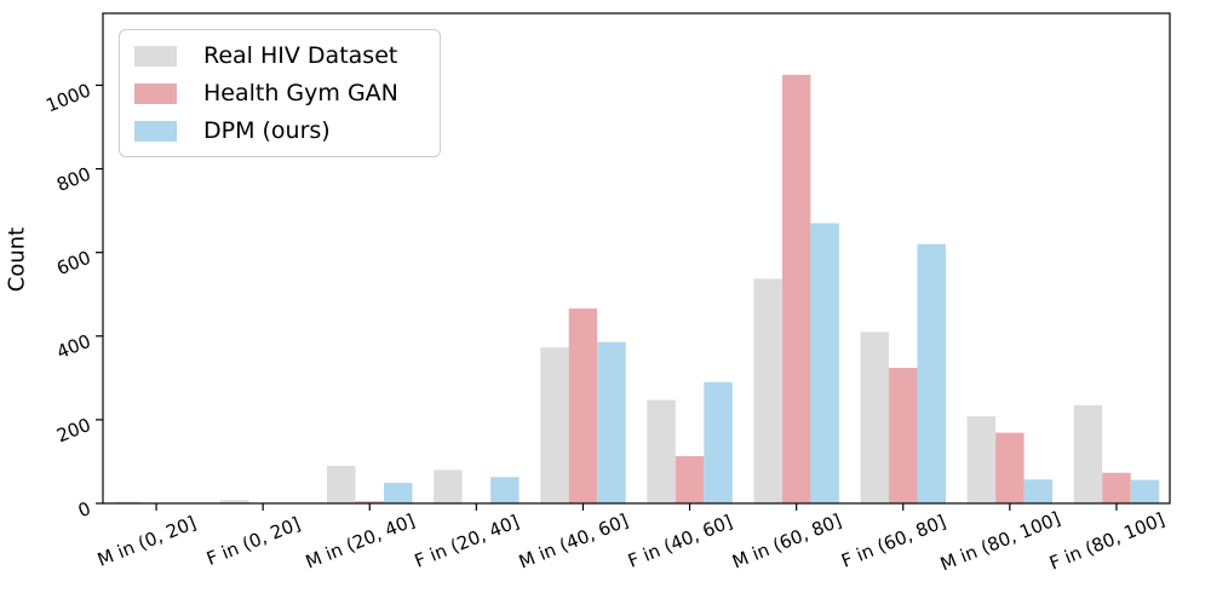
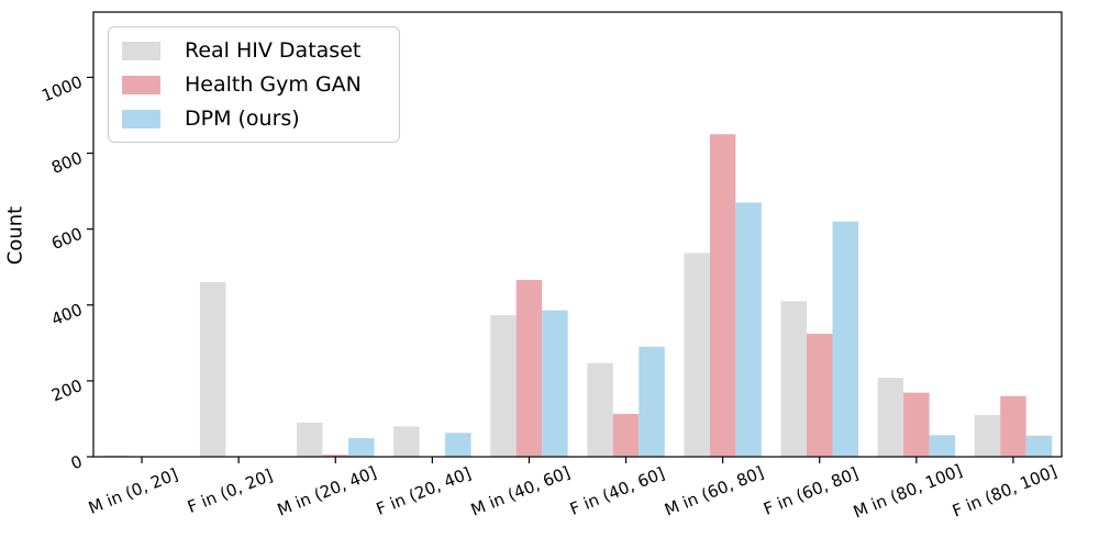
Real HIV Dataset/F in (0, 20]: 10 -> 460
Health Gym GAN/M in (60, 80]: 1020 -> 850
Real HIV Dataset/F in (80, 100]: 240 -> 110
Health Gym GAN/F in (80, 100]: 70 -> 160
